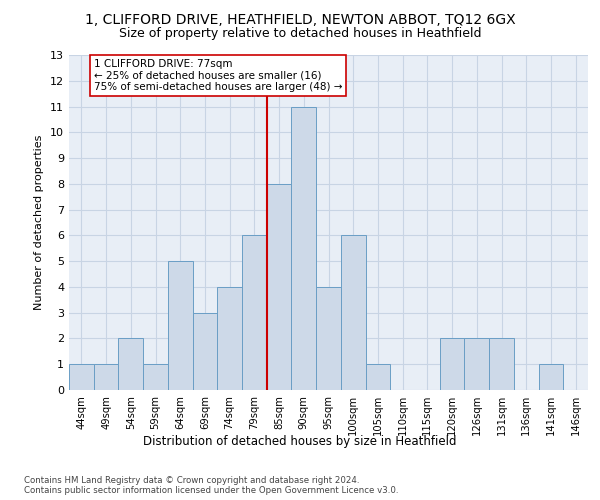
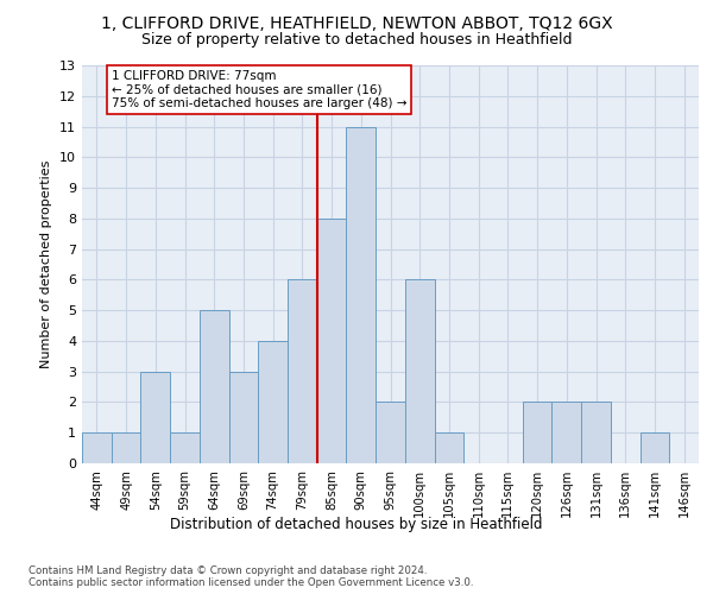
54sqm: 2 -> 3
95sqm: 4 -> 2
